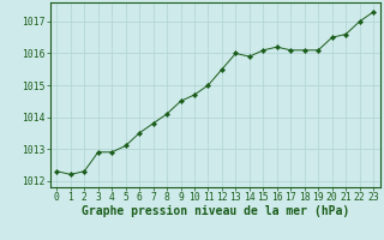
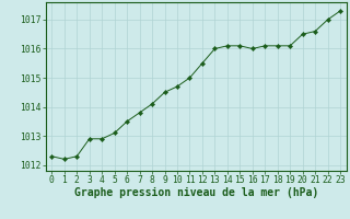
14: 1015.9 -> 1016.1
16: 1016.2 -> 1016.0
